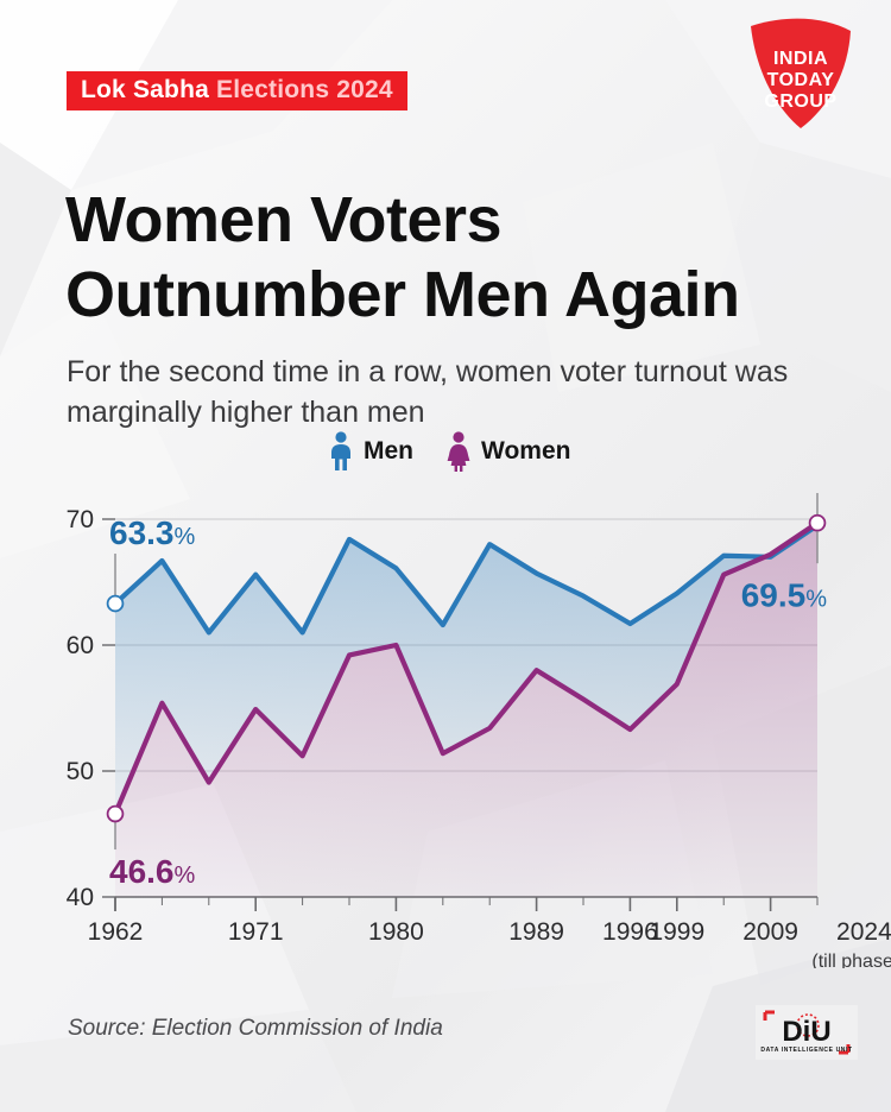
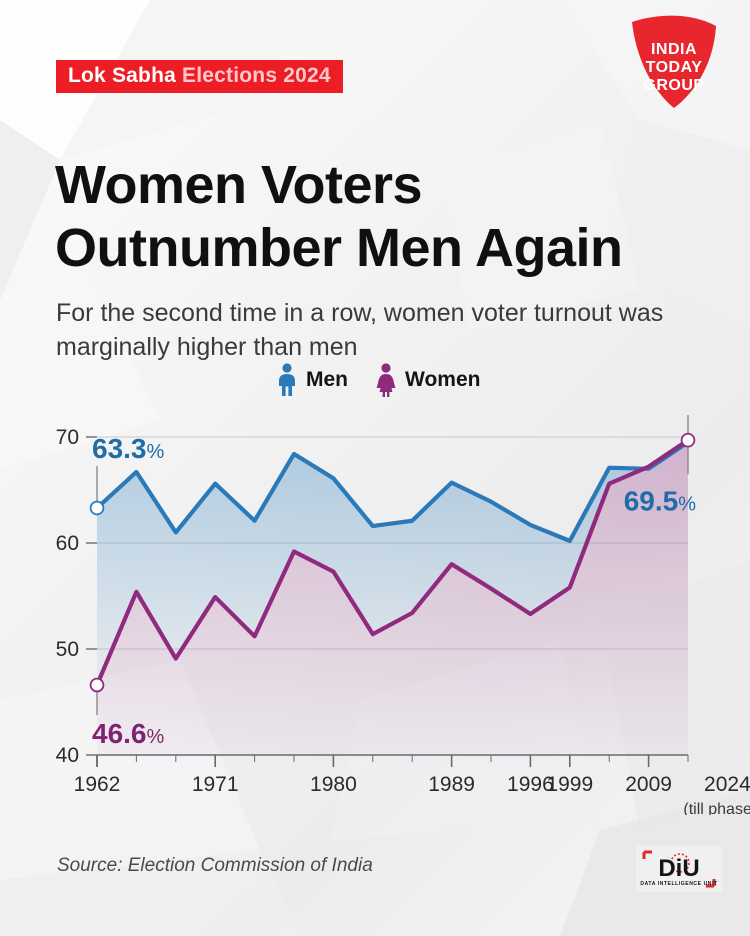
Men/1980: 61.0 -> 62.1
Women/1989: 60.0 -> 57.3
Men/1996: 68.0 -> 62.1
Men/2009: 64.1 -> 60.2
Women/2009: 56.9 -> 55.8
